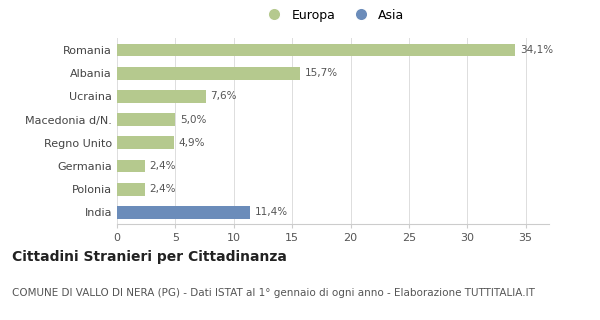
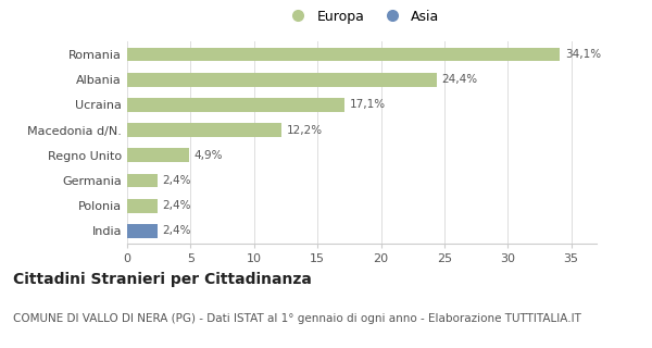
Albania: 15,7% -> 24,4%
Ucraina: 7,6% -> 17,1%
Macedonia d/N.: 5,0% -> 12,2%
India: 11,4% -> 2,4%
